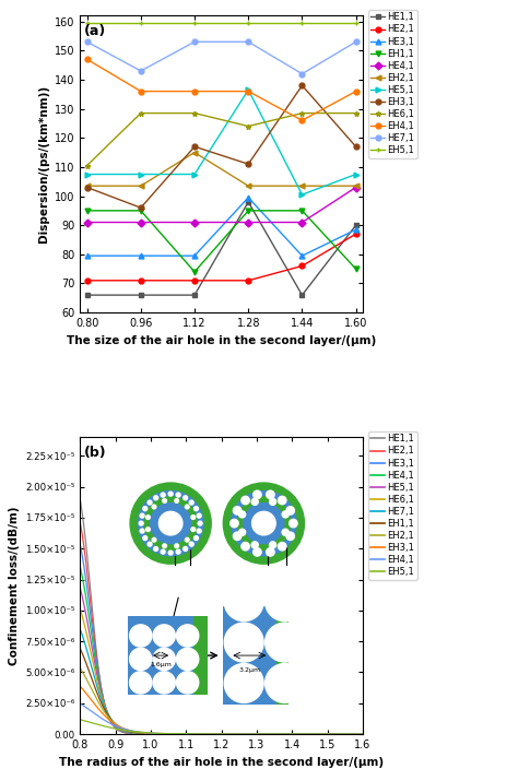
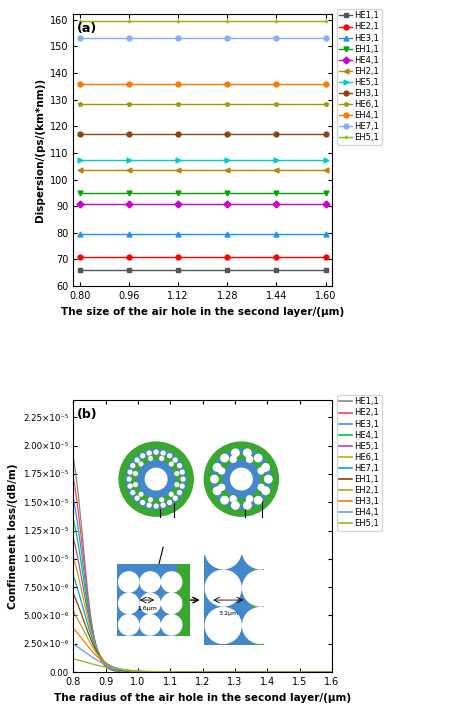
EH3,1/0.80: 103 -> 117
HE6,1/0.80: 110.5 -> 128.5
EH4,1/0.80: 147 -> 136
EH3,1/0.96: 96 -> 117
HE7,1/0.96: 143 -> 153
EH1,1/1.12: 74 -> 95
EH2,1/1.12: 115.0 -> 103.5
HE1,1/1.28: 98 -> 66
HE3,1/1.28: 99.5 -> 79.5
HE5,1/1.28: 136.5 -> 107.5
EH3,1/1.28: 111 -> 117
HE6,1/1.28: 124.0 -> 128.5
HE2,1/1.44: 76 -> 71
HE5,1/1.44: 100.5 -> 107.5
EH3,1/1.44: 138 -> 117
EH4,1/1.44: 126 -> 136
HE7,1/1.44: 142 -> 153
HE1,1/1.60: 90 -> 66
HE2,1/1.60: 87 -> 71
HE3,1/1.60: 88.5 -> 79.5
EH1,1/1.60: 75 -> 95
HE4,1/1.60: 103 -> 91
